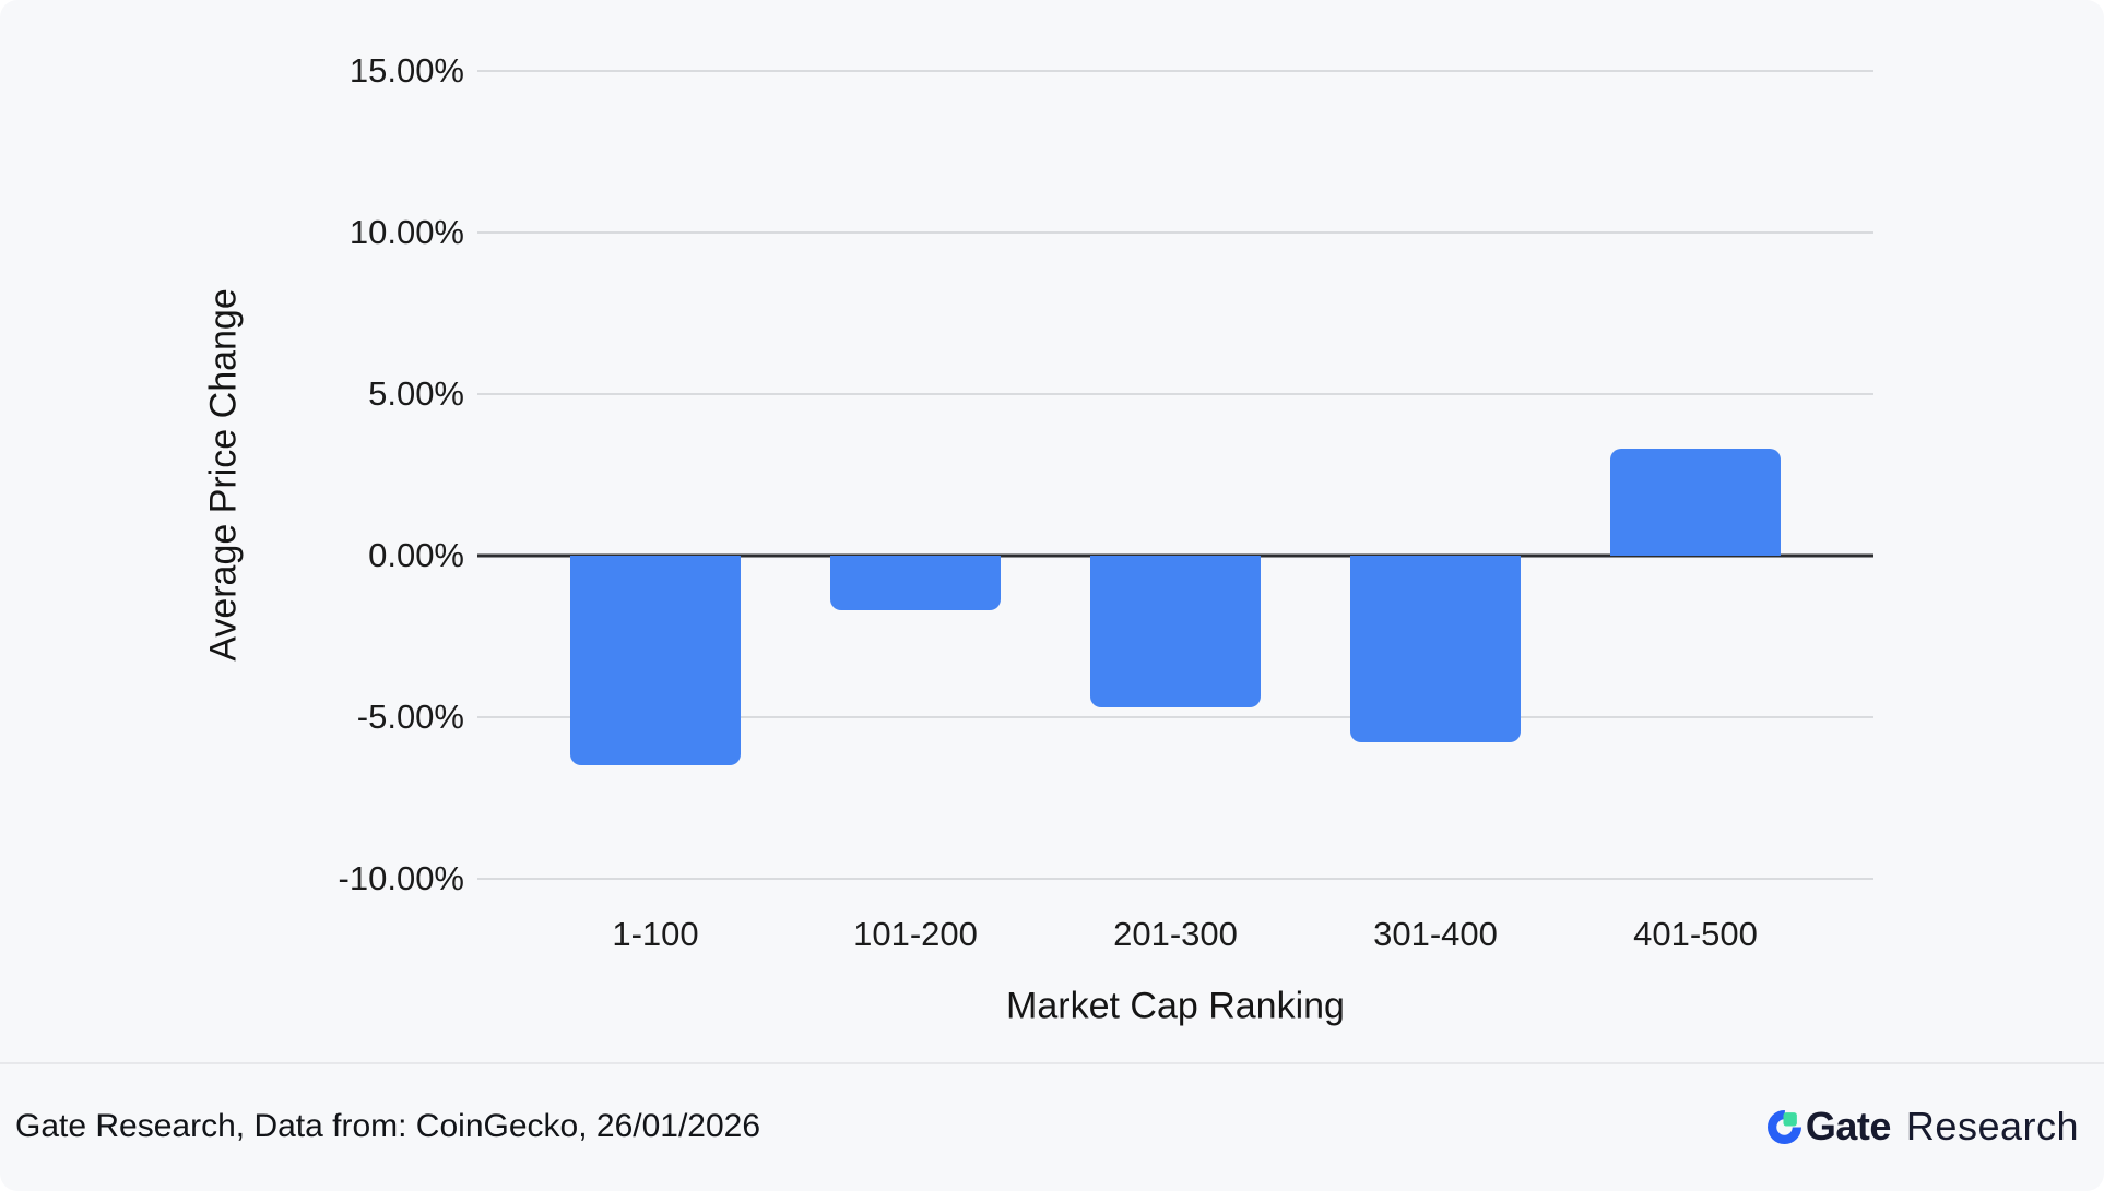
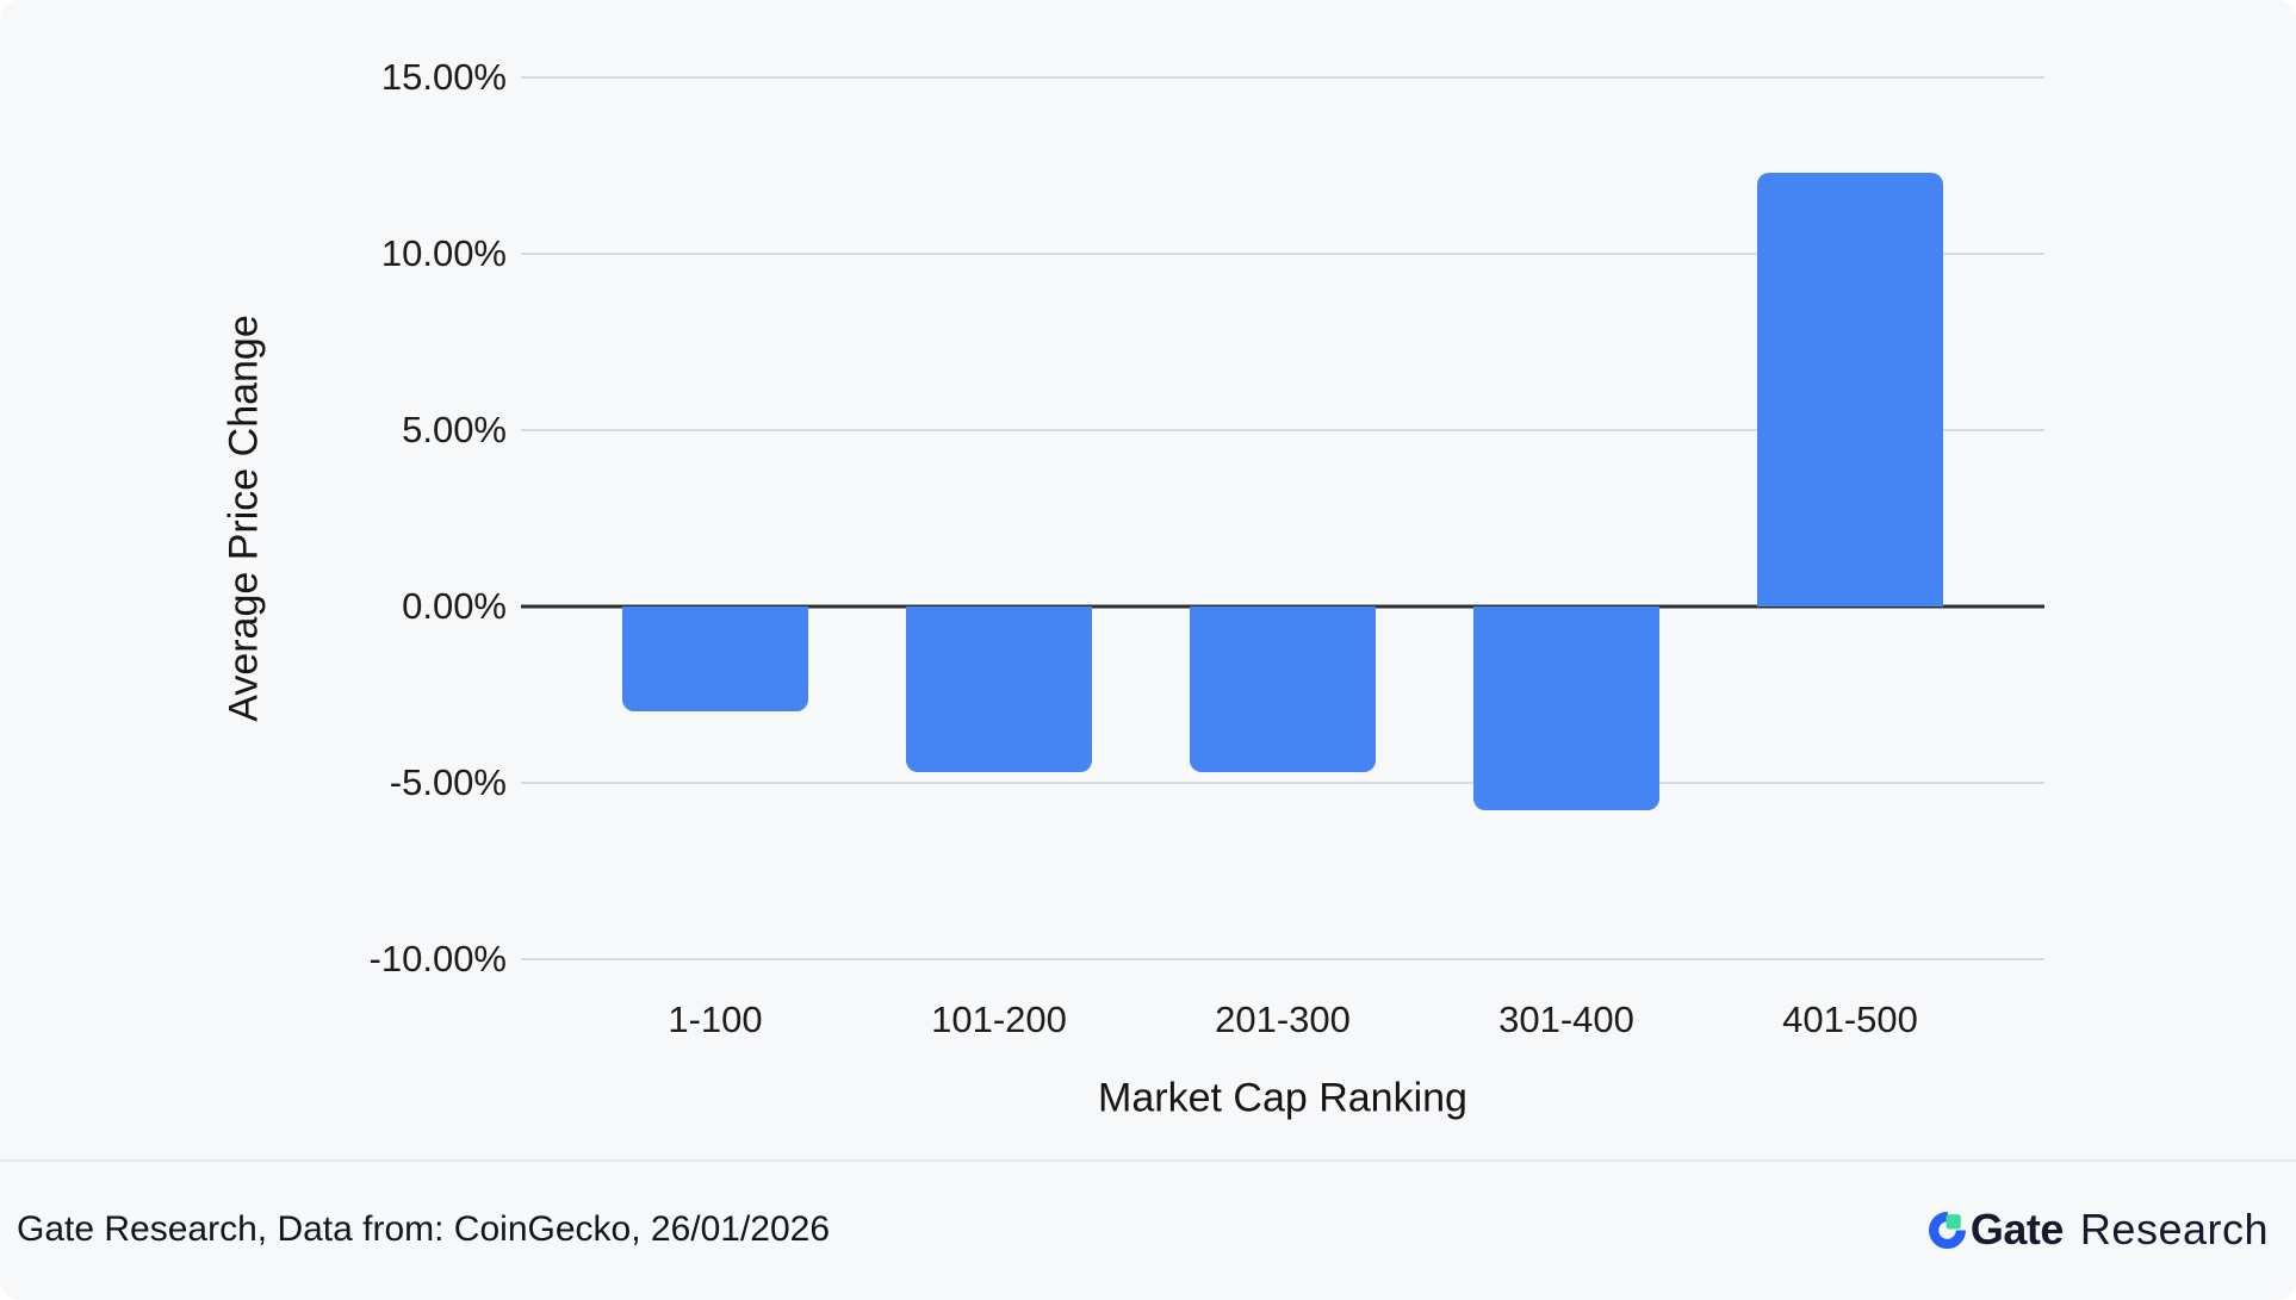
1-100: -6.5% -> -3.0%
101-200: -1.7% -> -4.7%
401-500: 3.3% -> 12.3%
